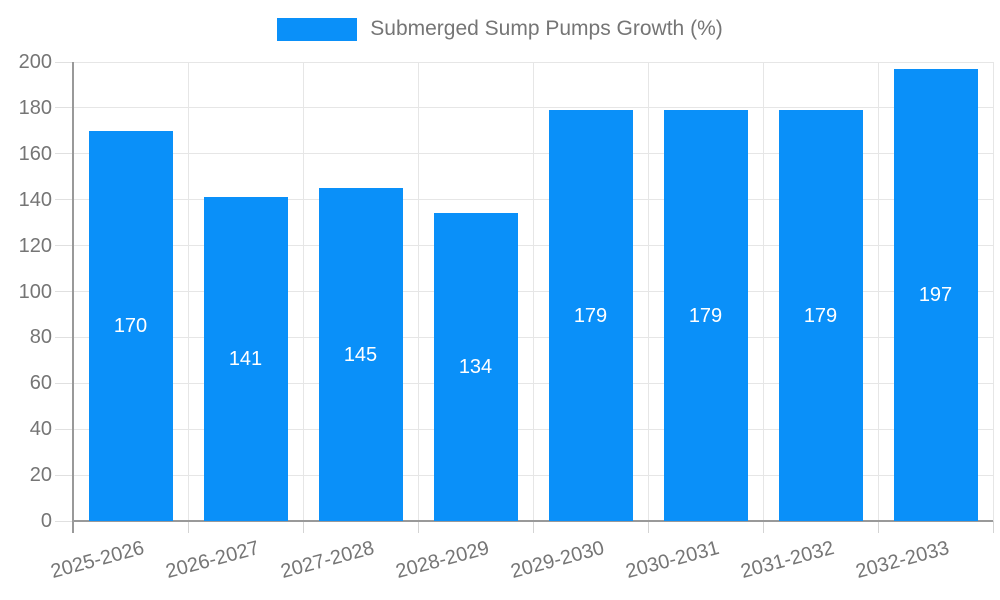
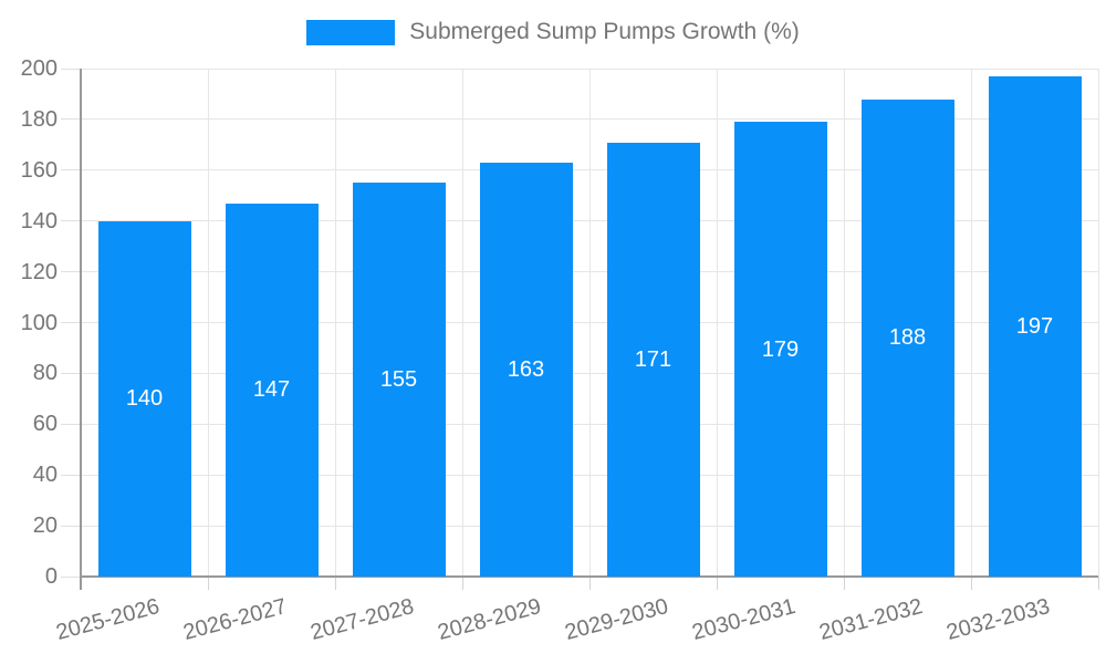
2025-2026: 170 -> 140
2026-2027: 141 -> 147
2027-2028: 145 -> 155
2028-2029: 134 -> 163
2029-2030: 179 -> 171
2031-2032: 179 -> 188
